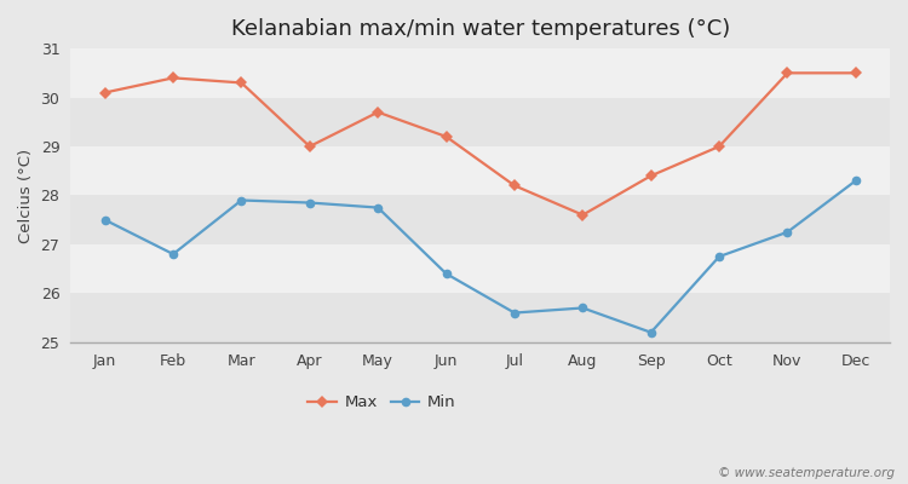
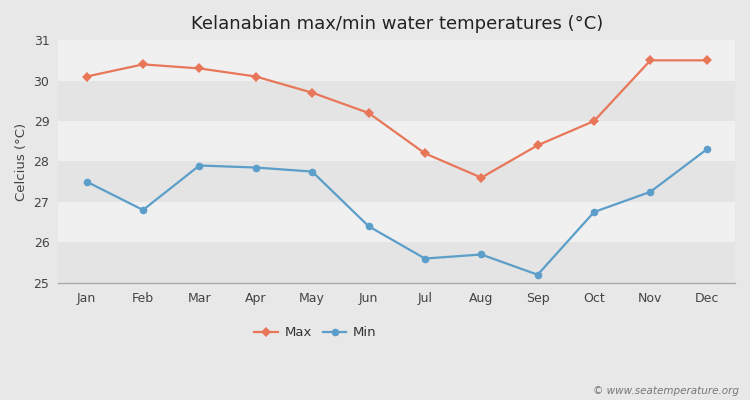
Max/Apr: 29.0 -> 30.1
